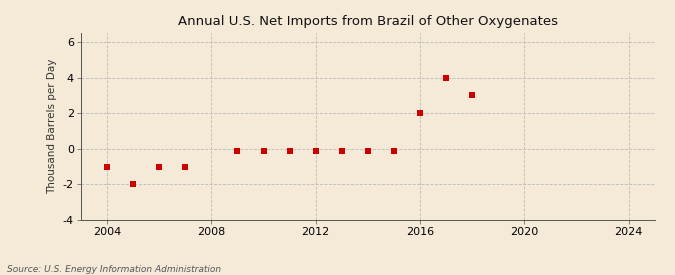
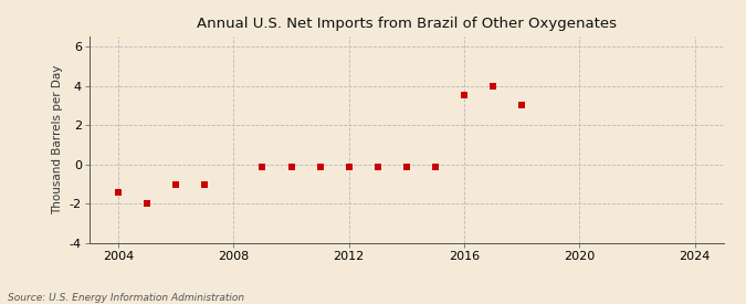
2004: -1.0 -> -1.4
2016: 2.0 -> 3.5
